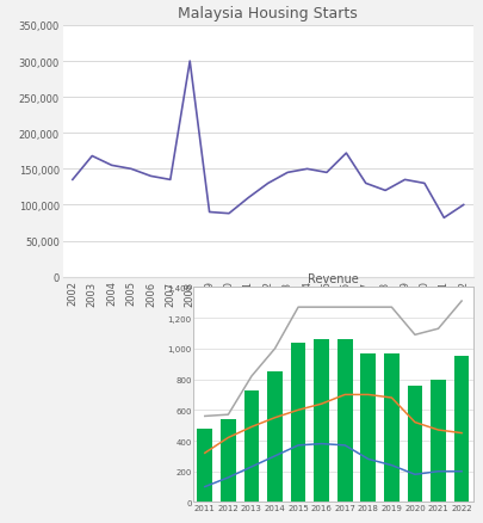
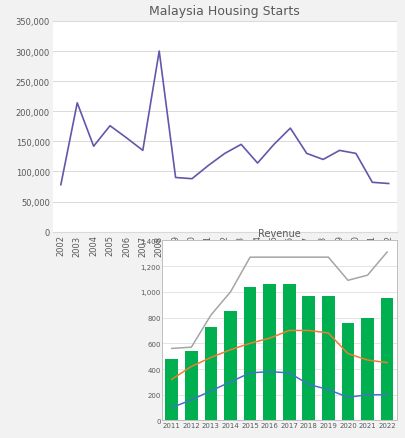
Malaysia Housing Starts/2002: 135,000 -> 78,000
Malaysia Housing Starts/2003: 168,000 -> 214,000
Malaysia Housing Starts/2004: 155,000 -> 142,000
Malaysia Housing Starts/2005: 150,000 -> 176,000
Malaysia Housing Starts/2006: 140,000 -> 156,000
Malaysia Housing Starts/2014: 150,000 -> 114,000
Malaysia Housing Starts/2022: 100,000 -> 80,000
